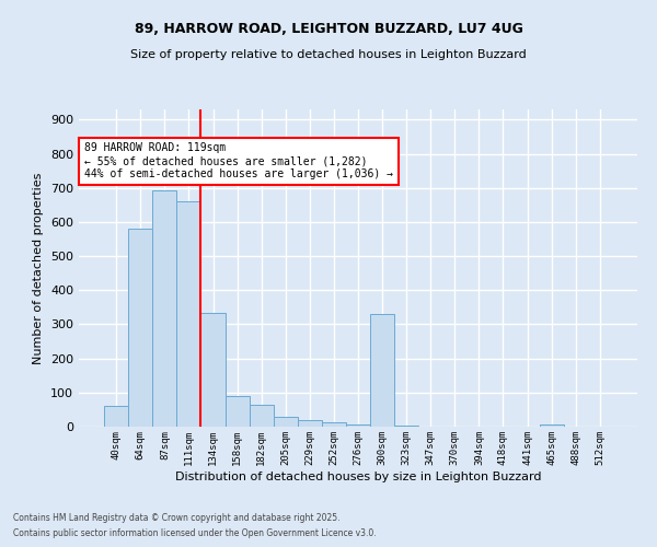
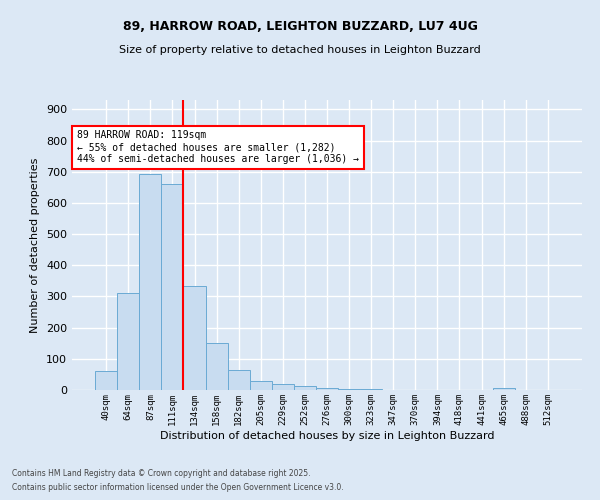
64sqm: 580 -> 310
158sqm: 90 -> 152
300sqm: 330 -> 3
